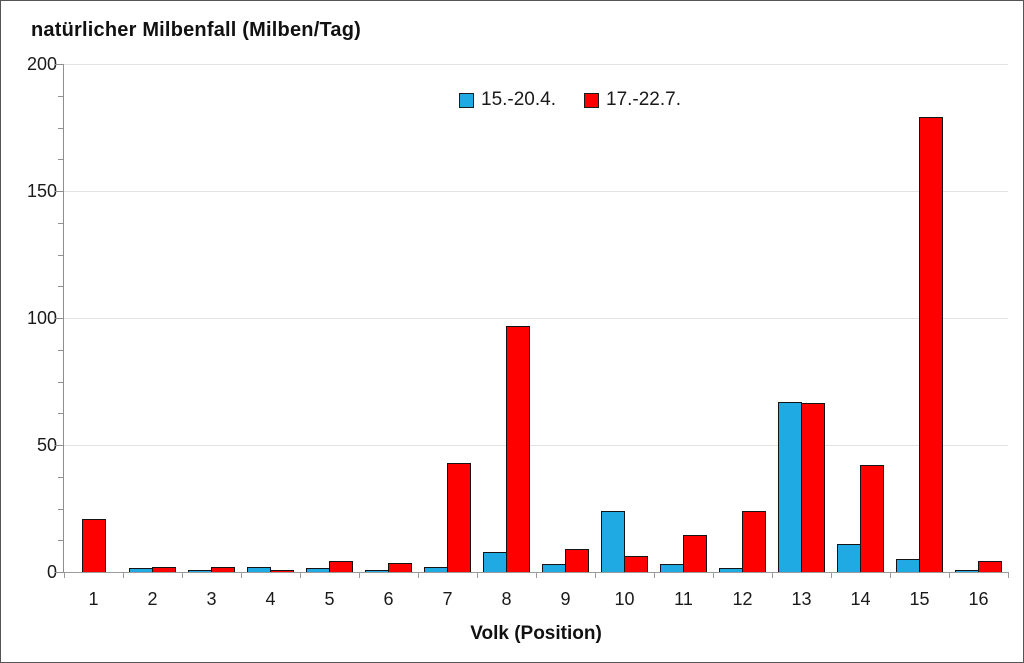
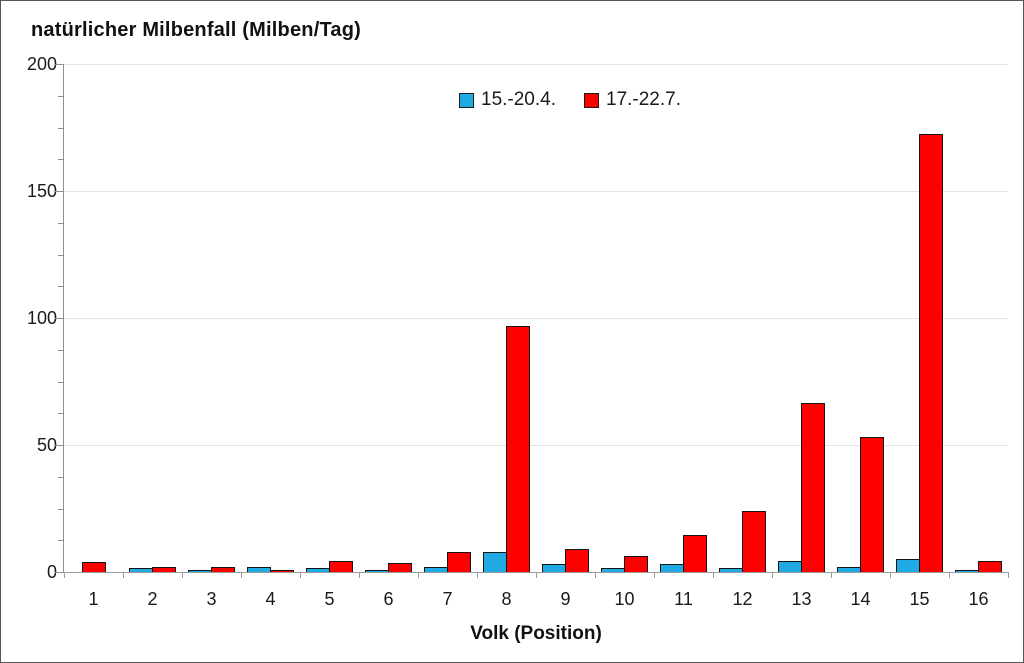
17.-22.7./1: 21 -> 4
17.-22.7./7: 43 -> 8
15.-20.4./10: 24 -> 2
15.-20.4./13: 67 -> 4
15.-20.4./14: 11 -> 2
17.-22.7./14: 42 -> 53
17.-22.7./15: 179 -> 172
